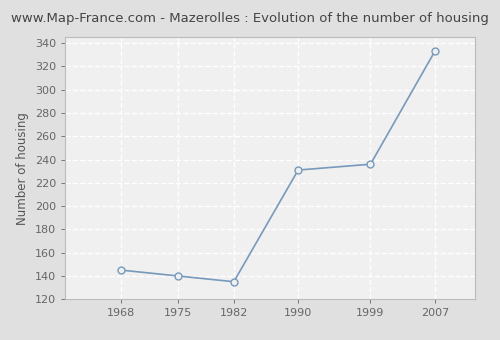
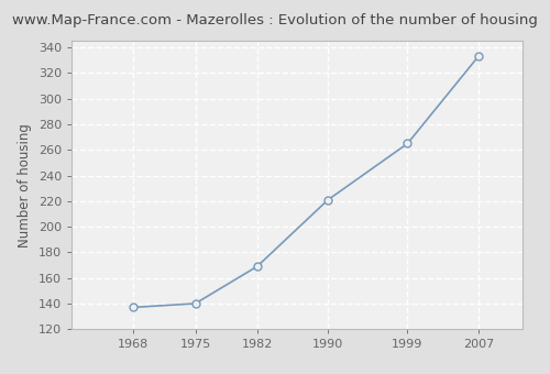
1968: 145 -> 137
1982: 135 -> 169
1990: 231 -> 221
1999: 236 -> 265
